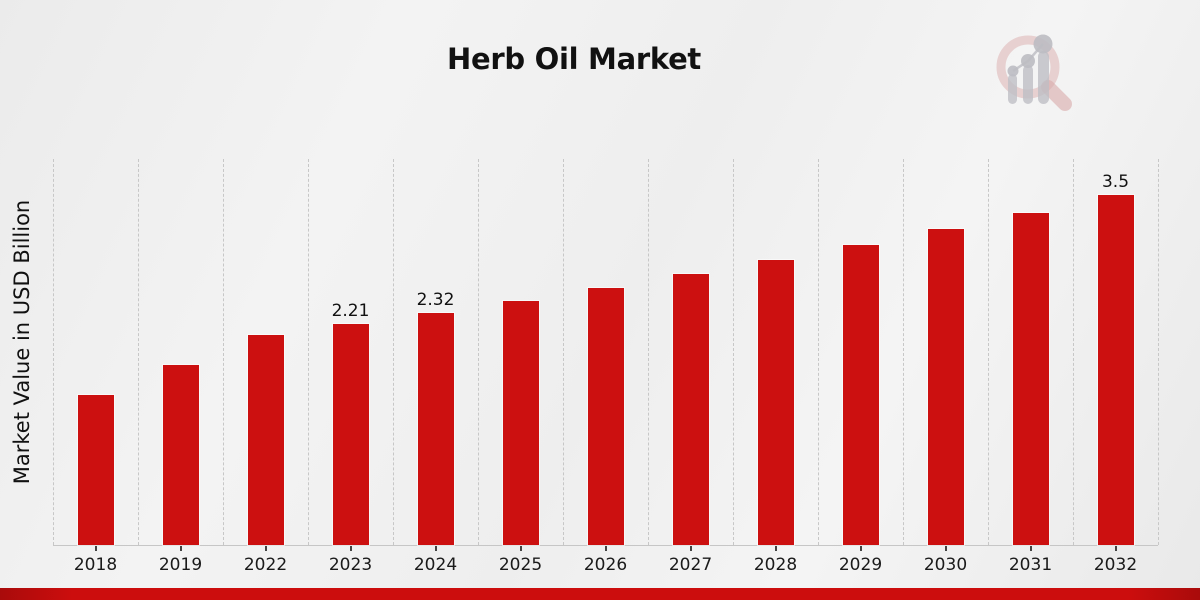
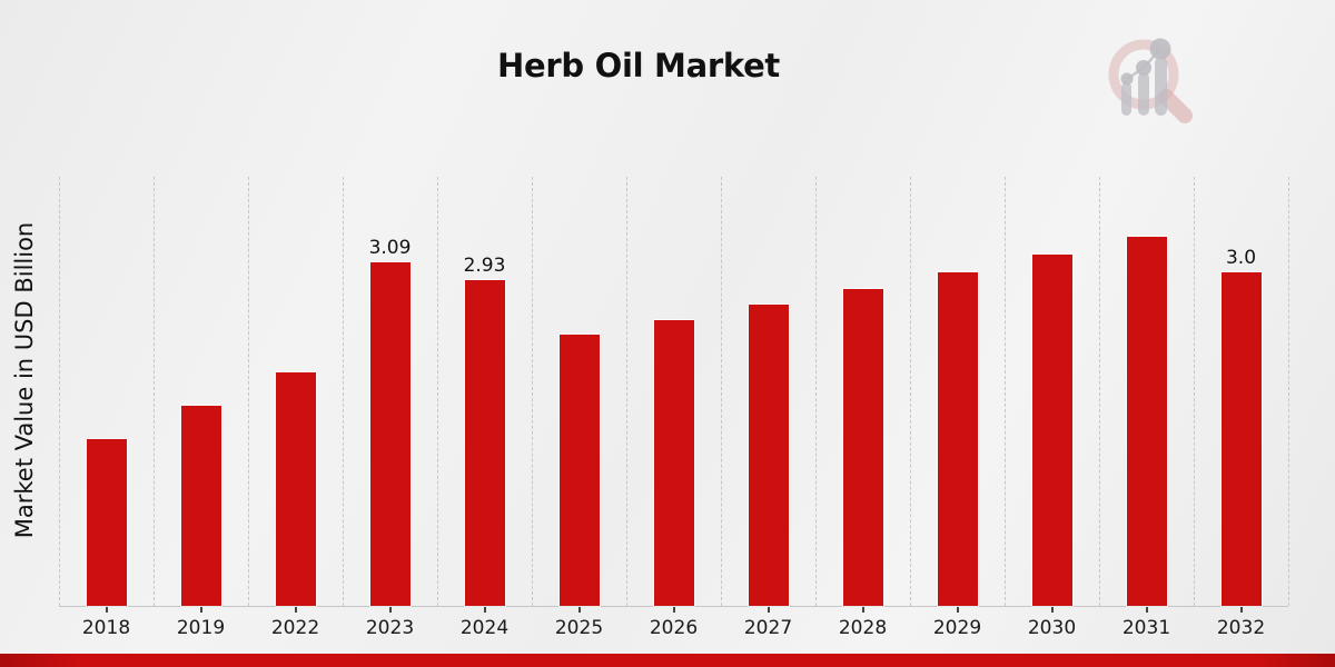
2023: 2.21 -> 3.09
2024: 2.32 -> 2.93
2032: 3.5 -> 3.0
